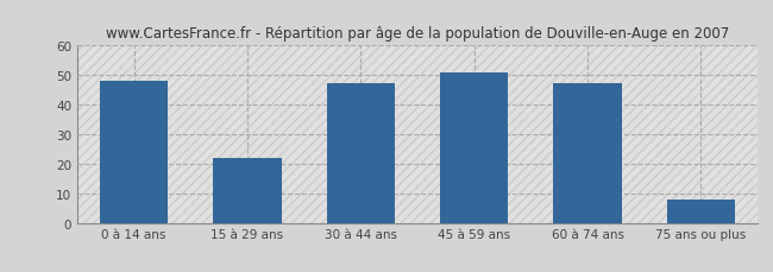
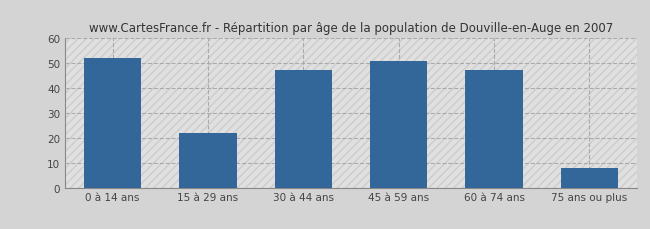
0 à 14 ans: 48 -> 52
